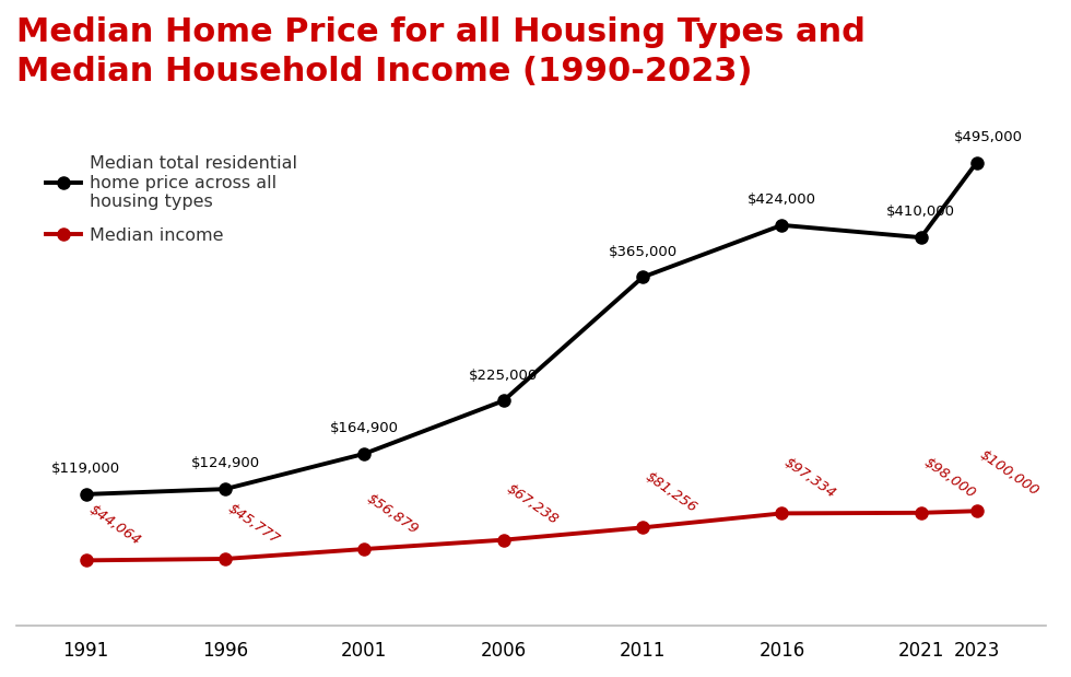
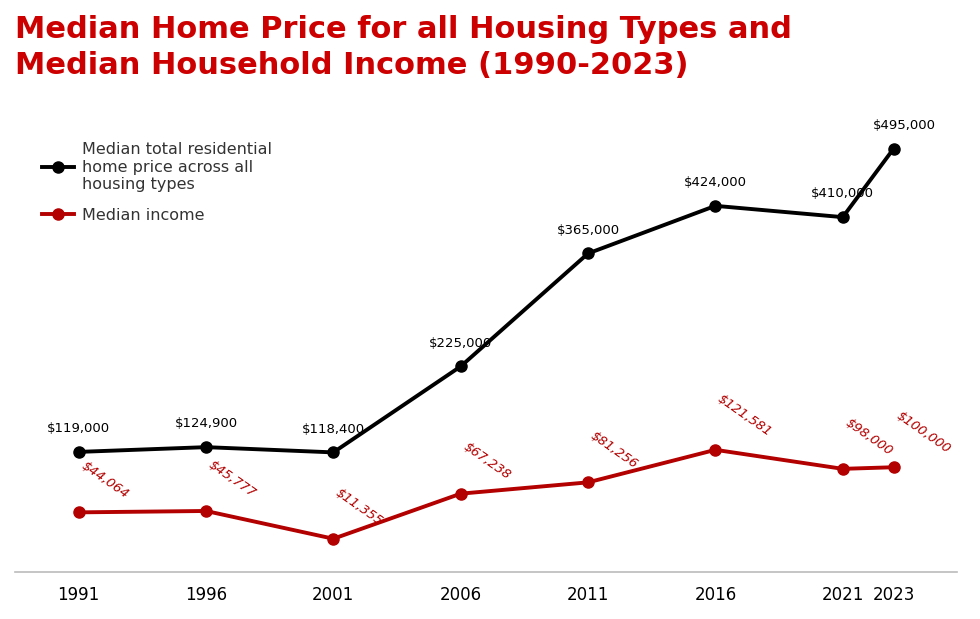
Median total residential home price across all housing types/2001: $164,900 -> $118,400
Median income/2001: $56,879 -> $11,355
Median income/2016: $97,334 -> $121,581
